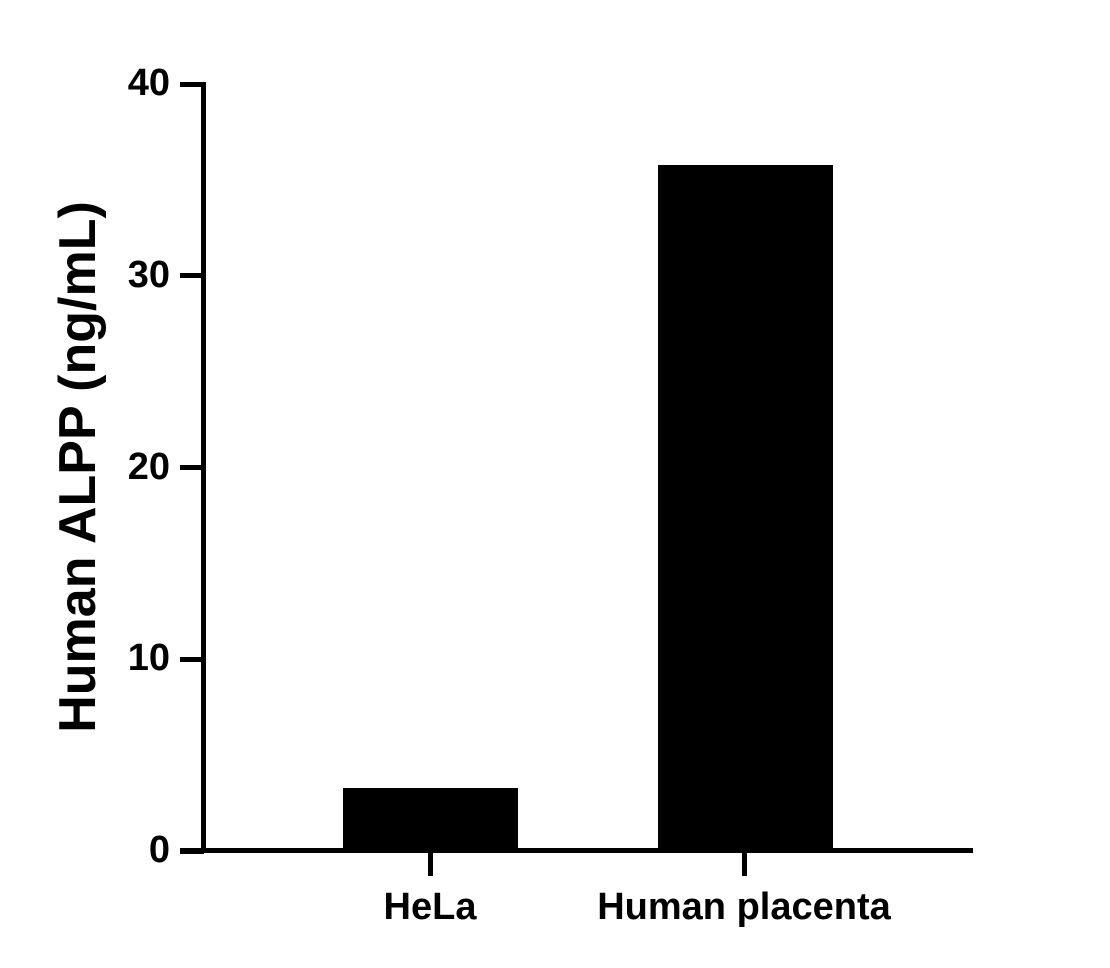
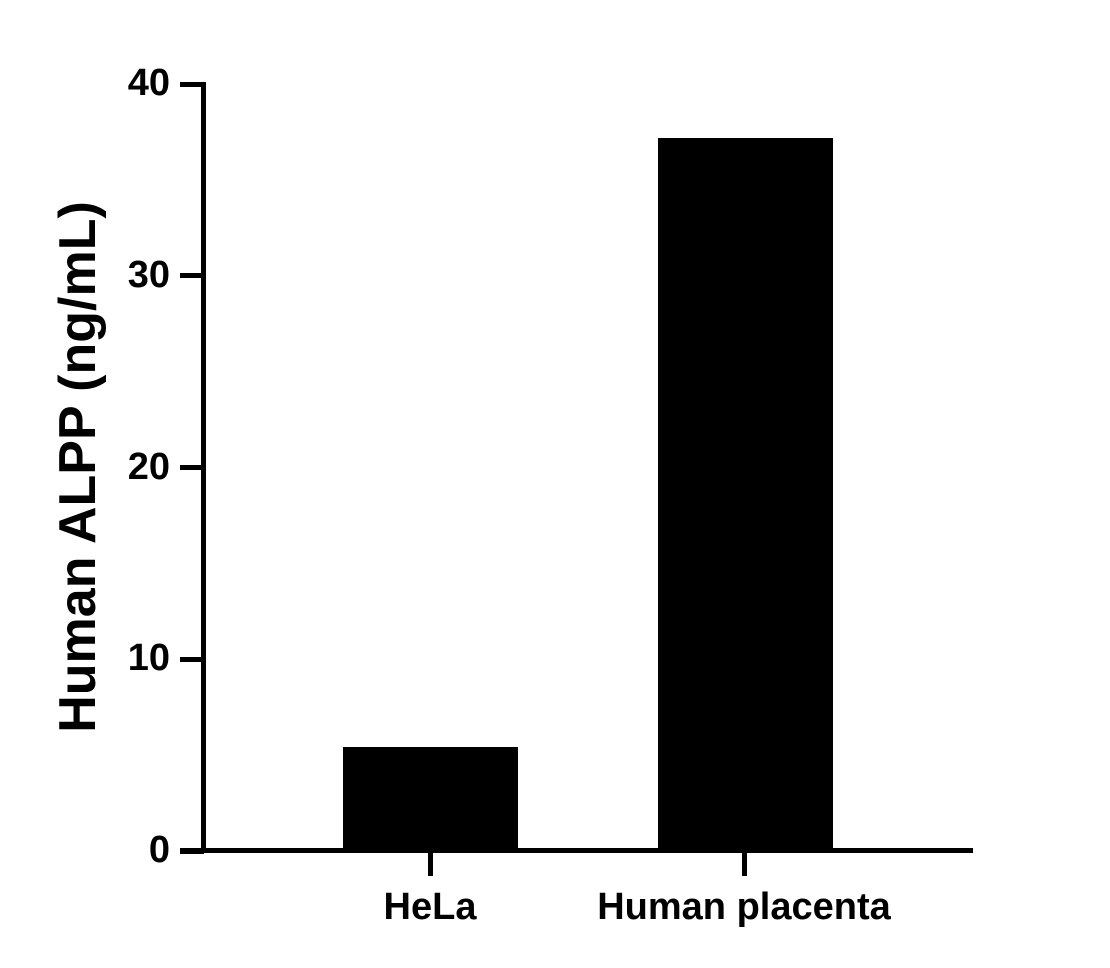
HeLa: 3.3 -> 5.4
Human placenta: 35.8 -> 37.2
